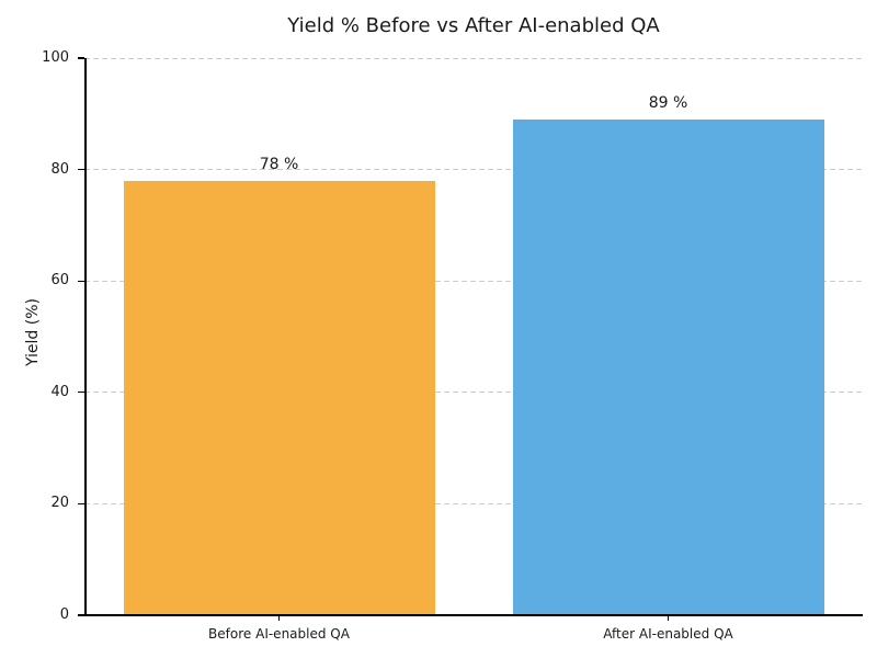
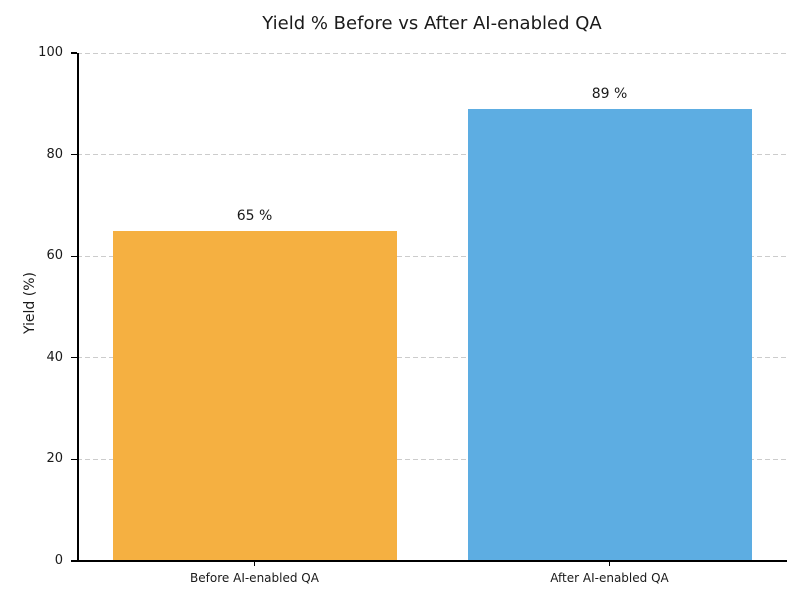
Before AI-enabled QA: 78 -> 65
